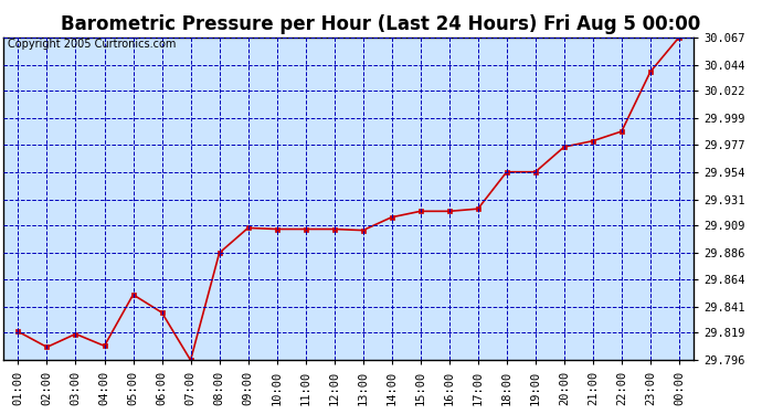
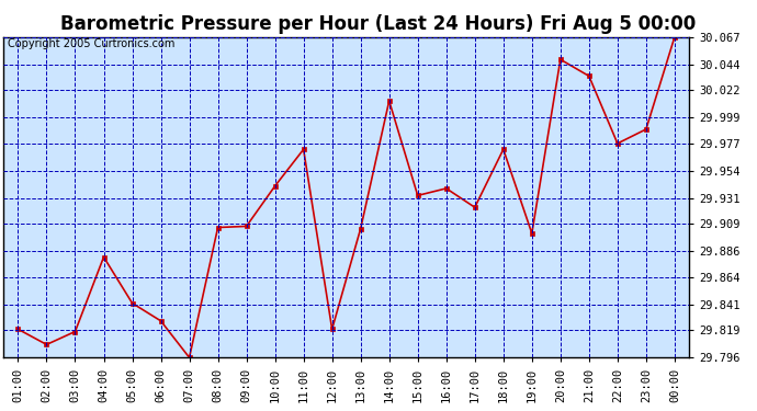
04:00: 29.808 -> 29.881
05:00: 29.851 -> 29.842
06:00: 29.836 -> 29.827
08:00: 29.886 -> 29.906
10:00: 29.906 -> 29.941
11:00: 29.906 -> 29.972
12:00: 29.906 -> 29.820
14:00: 29.916 -> 30.013
15:00: 29.921 -> 29.933
16:00: 29.921 -> 29.939
18:00: 29.954 -> 29.972
19:00: 29.954 -> 29.901
20:00: 29.975 -> 30.048
21:00: 29.980 -> 30.034
22:00: 29.988 -> 29.977
23:00: 30.038 -> 29.989
